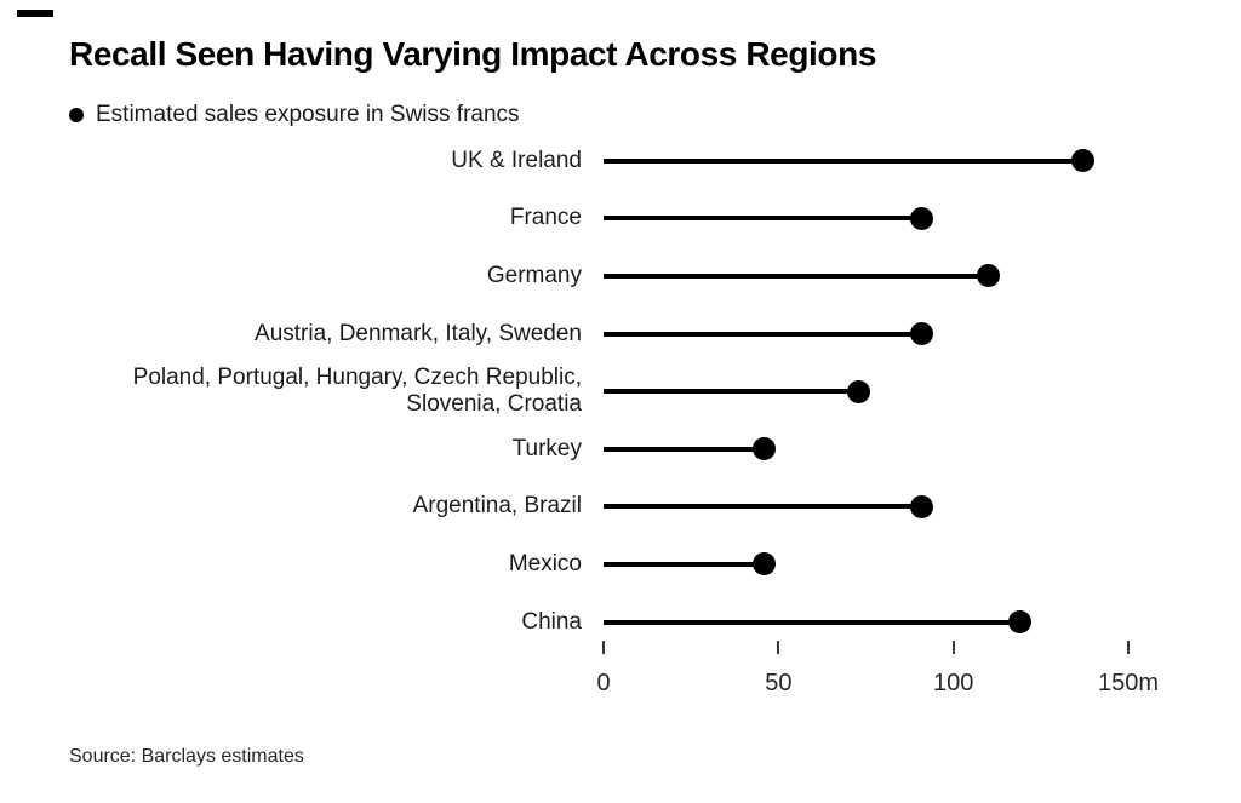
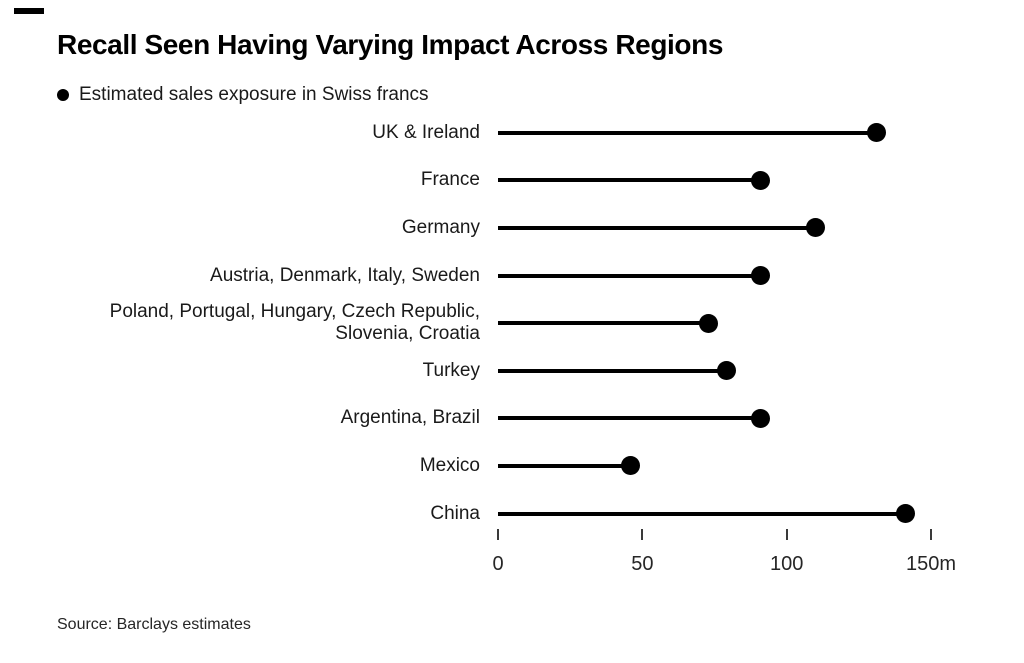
UK & Ireland: 137m -> 131m
Turkey: 46m -> 79m
China: 119m -> 141m
